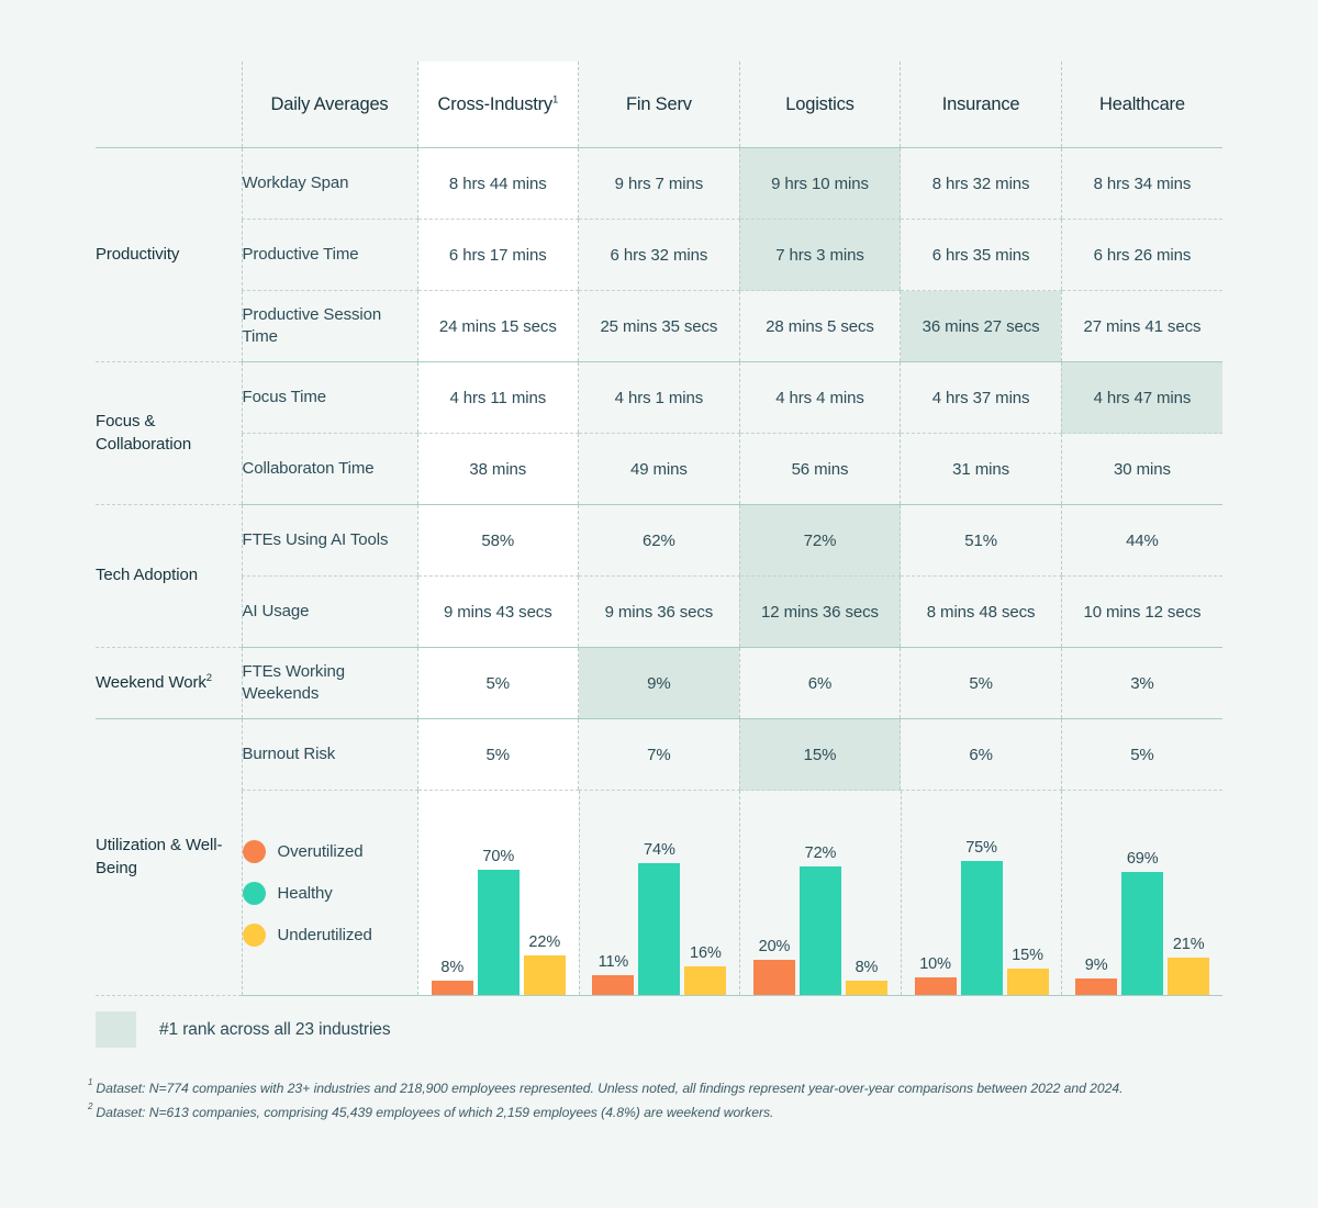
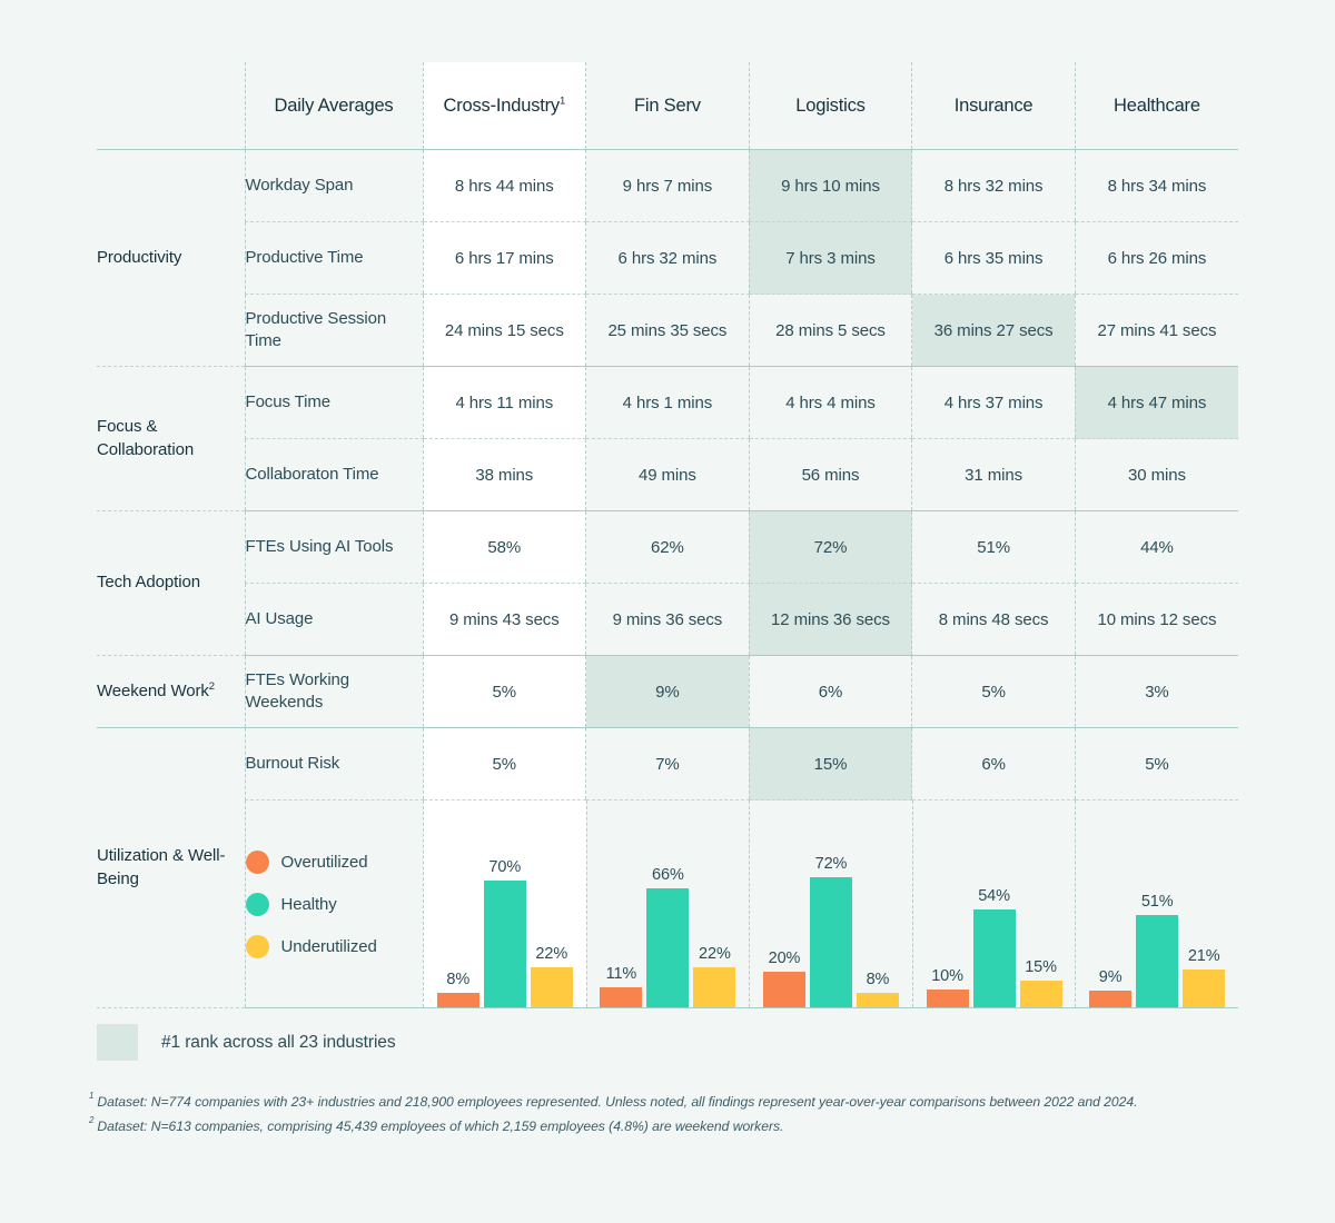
Healthy/Fin Serv: 74% -> 66%
Underutilized/Fin Serv: 16% -> 22%
Healthy/Insurance: 75% -> 54%
Healthy/Healthcare: 69% -> 51%
